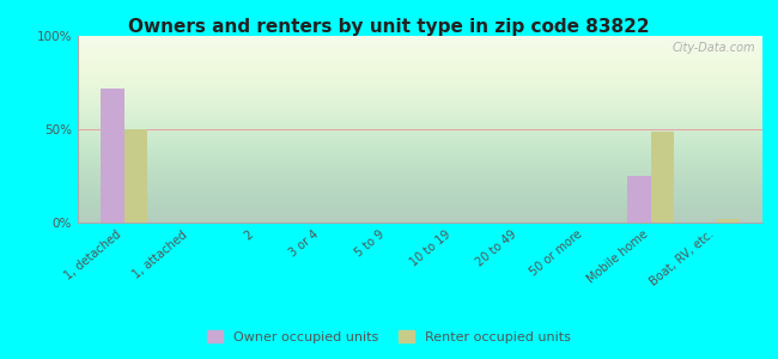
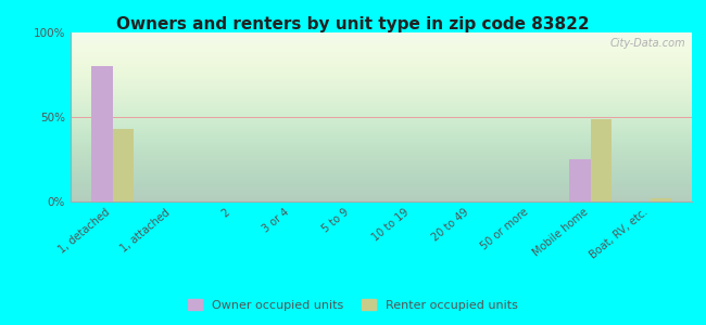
Owner occupied units/1, detached: 72% -> 80%
Renter occupied units/1, detached: 50% -> 43%
